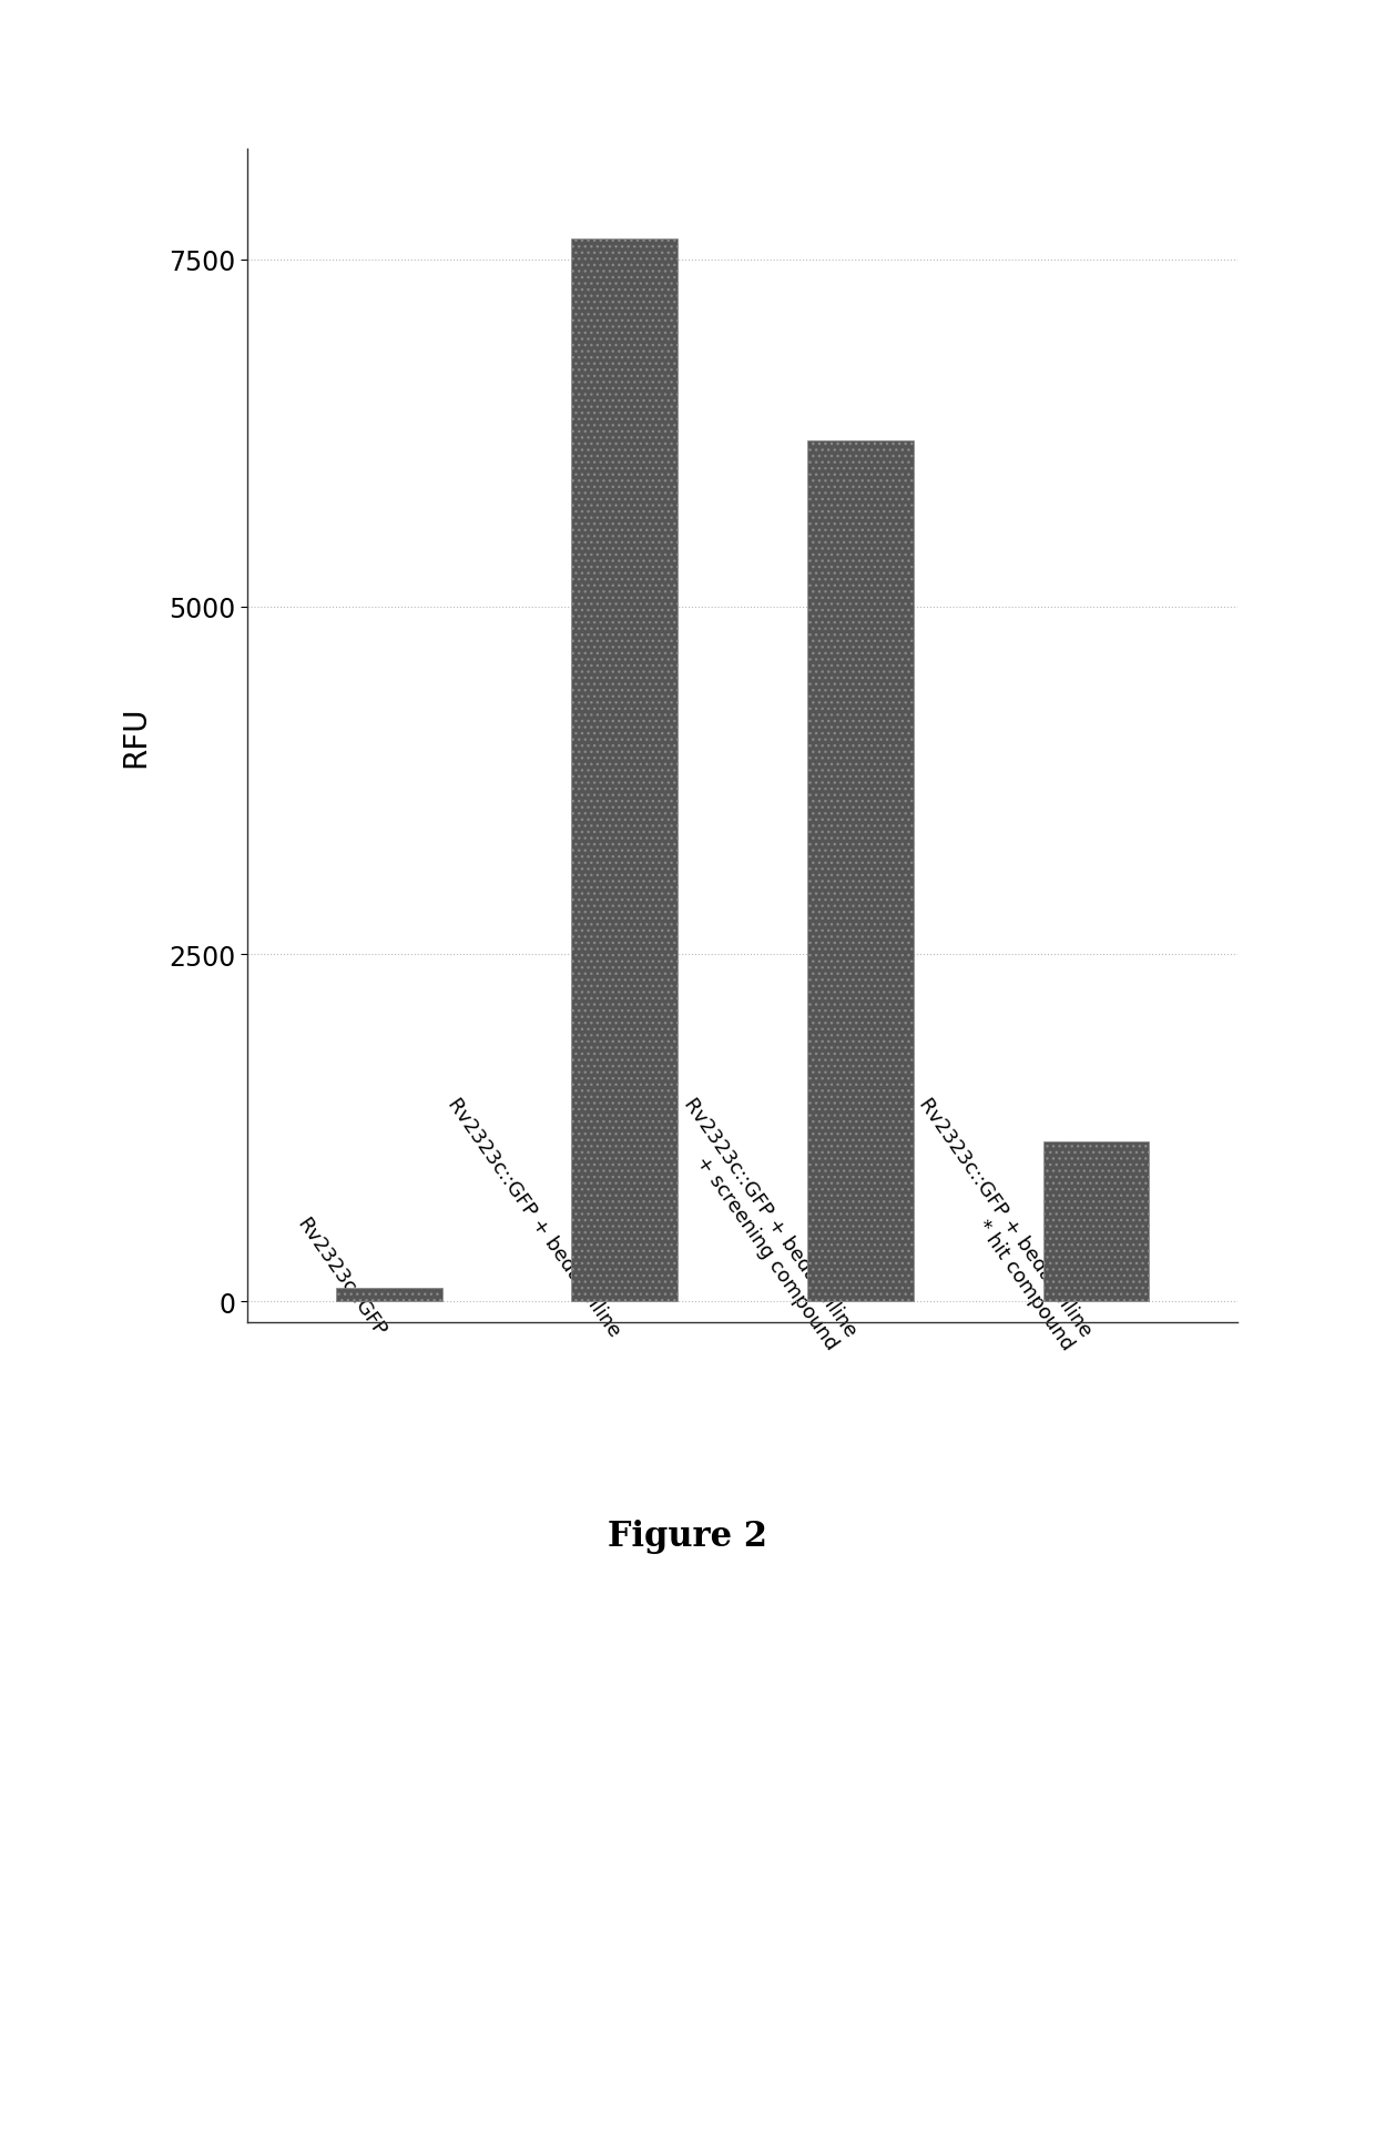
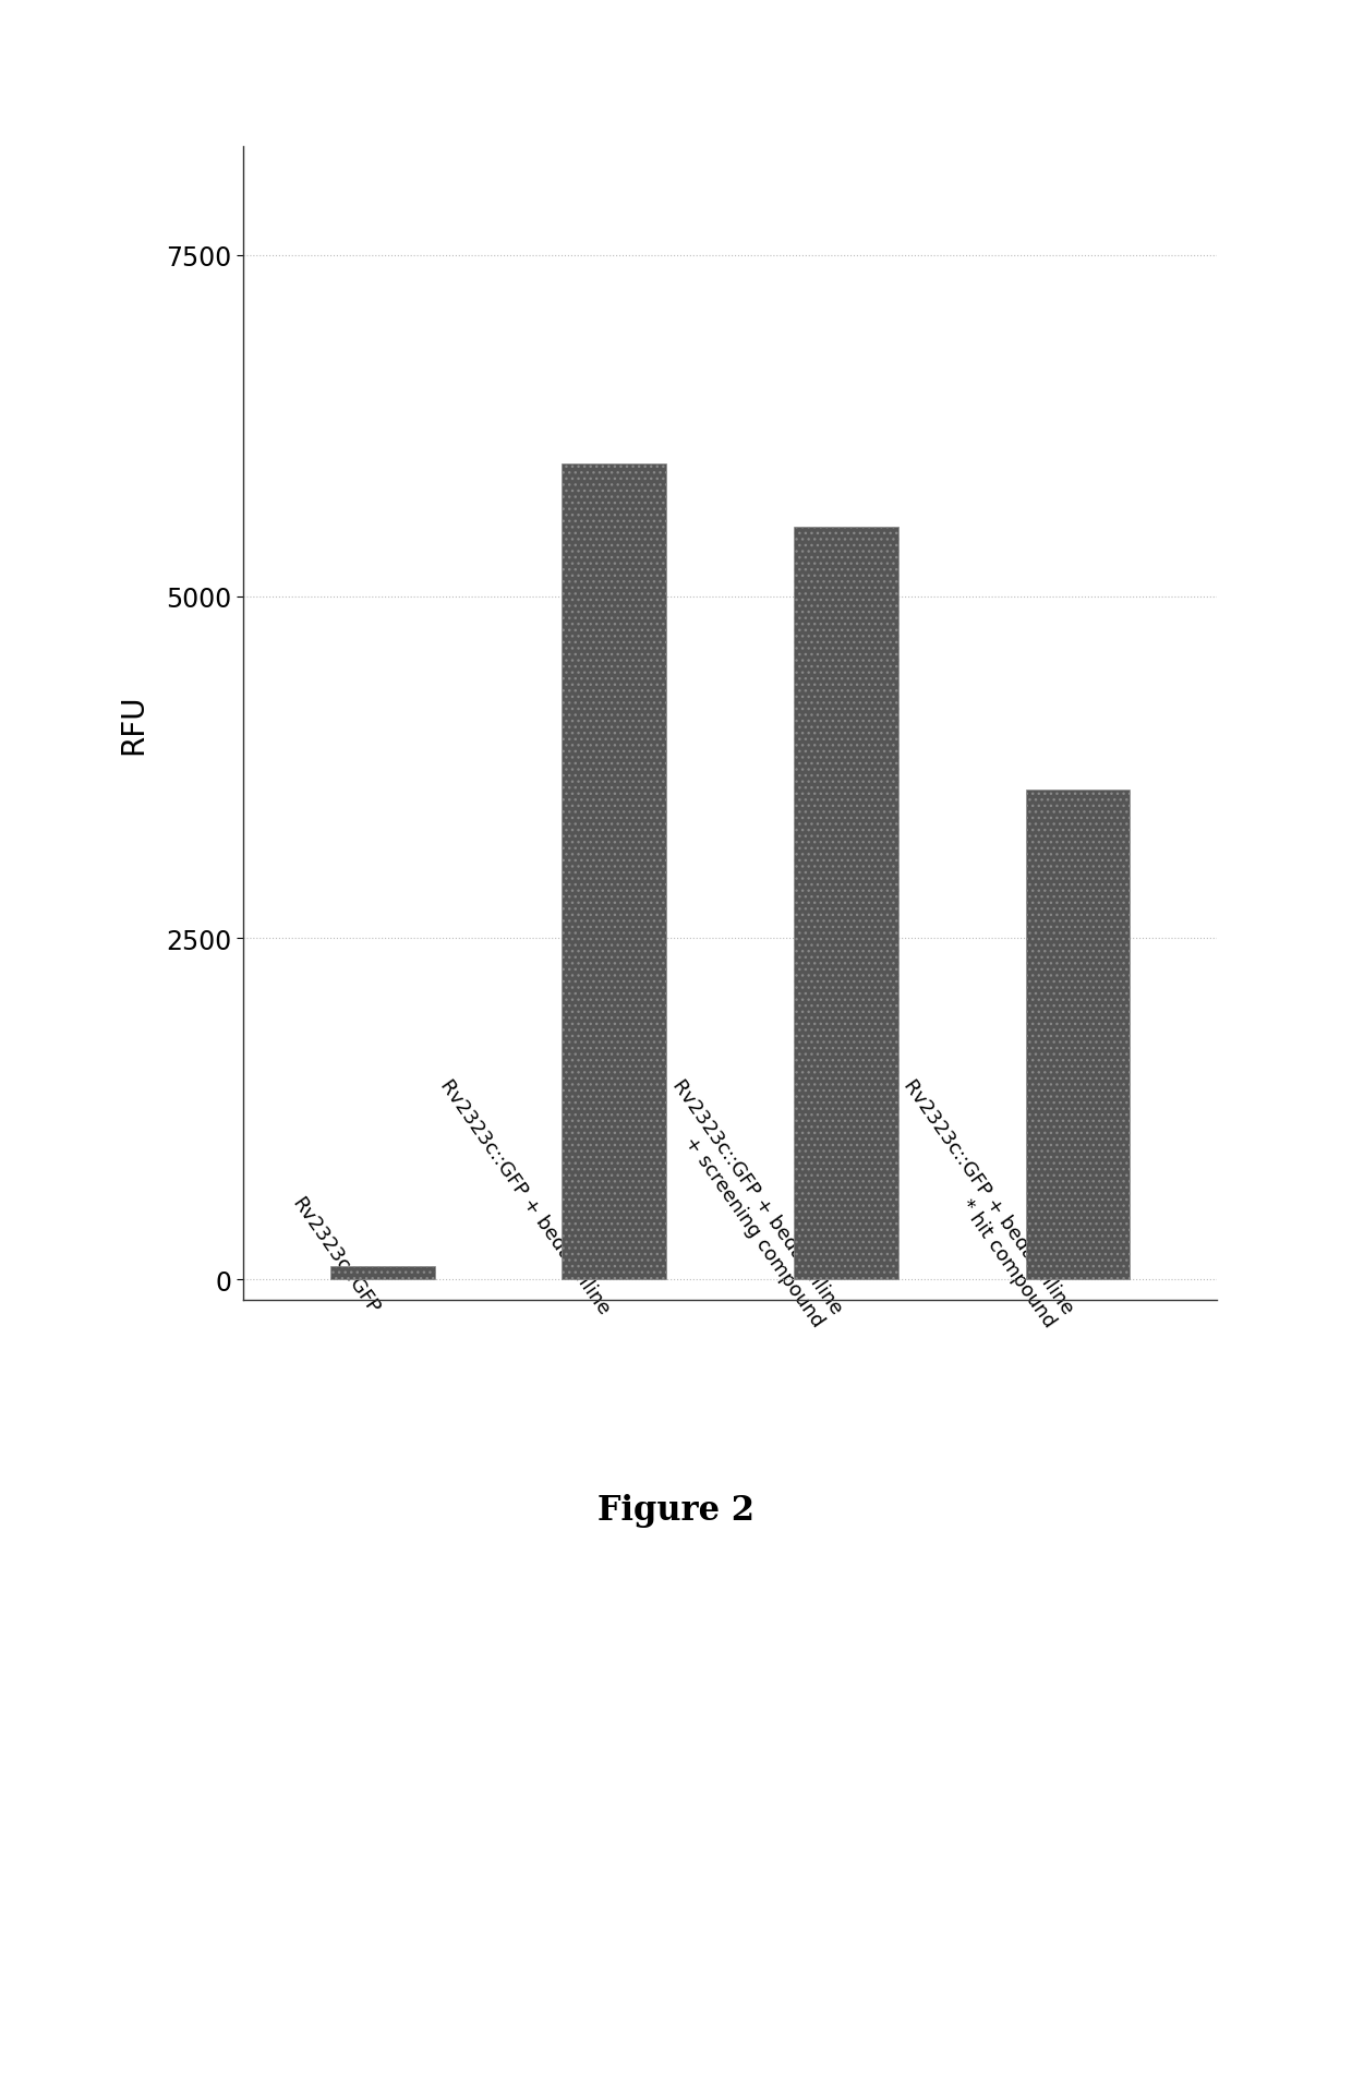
Rv2323c::GFP + bedaquiline: 7650 -> 5970
Rv2323c::GFP + bedaquiline + screening compound: 6200 -> 5510
Rv2323c::GFP + bedaquiline * hit compound: 1150 -> 3590
